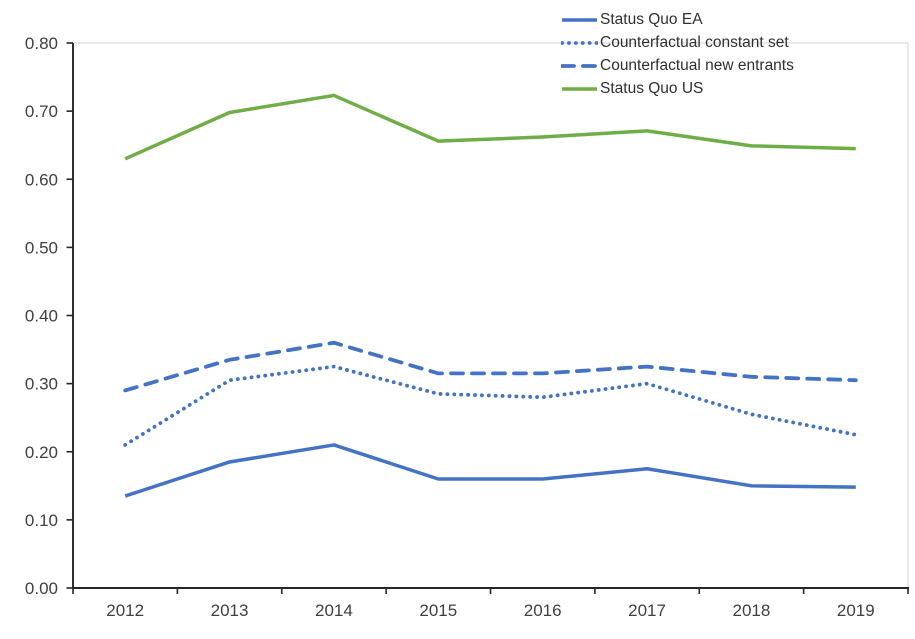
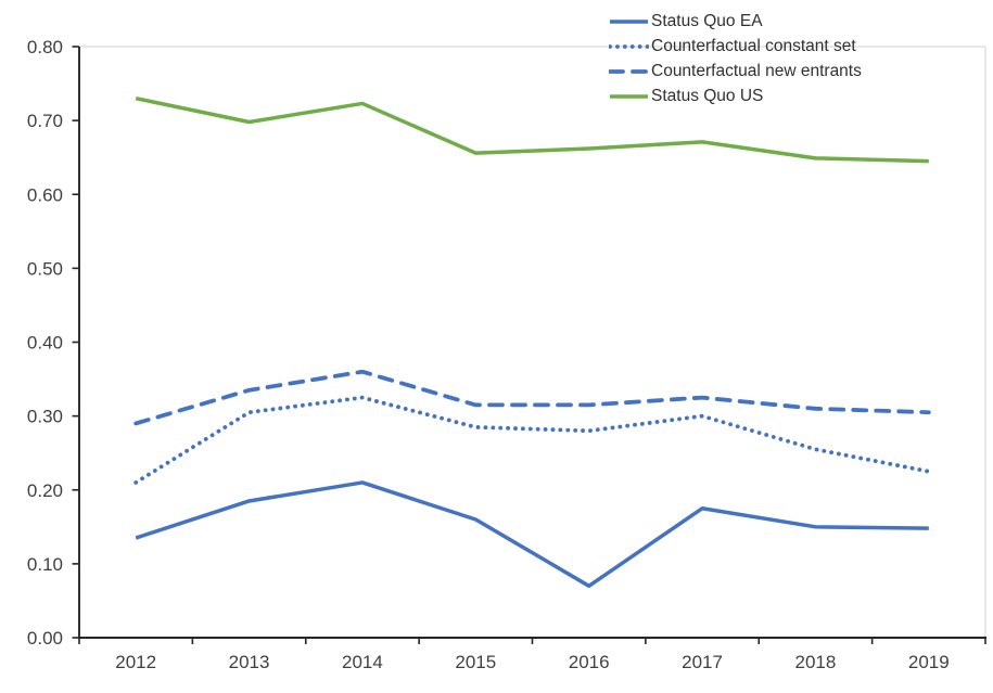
Status Quo US/2012: 0.63 -> 0.73
Status Quo EA/2016: 0.16 -> 0.07
